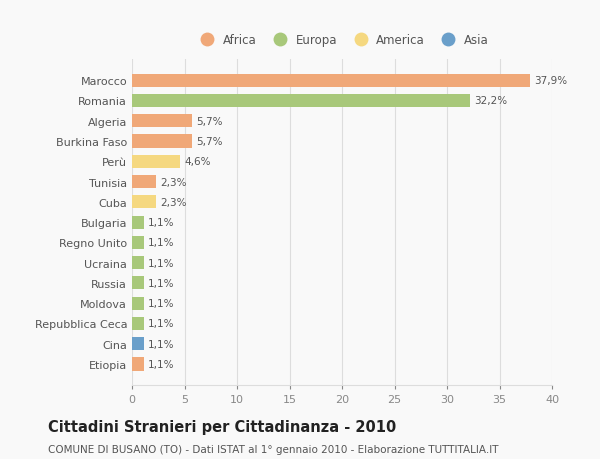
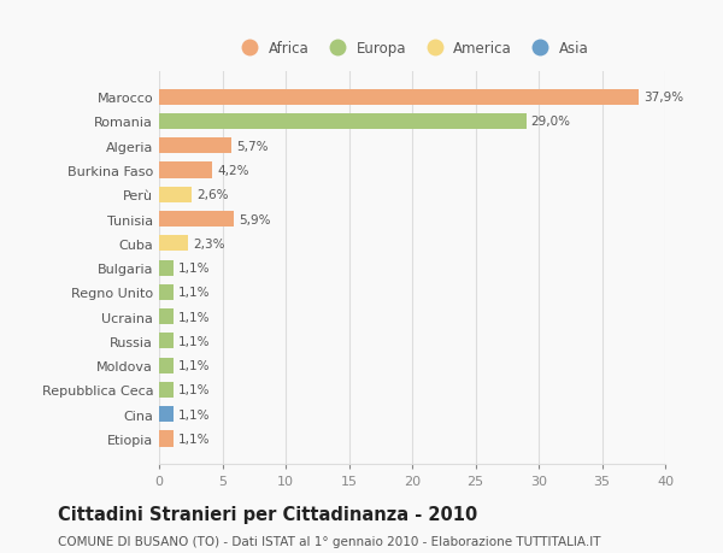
Romania: 32,2% -> 29,0%
Burkina Faso: 5,7% -> 4,2%
Perù: 4,6% -> 2,6%
Tunisia: 2,3% -> 5,9%
